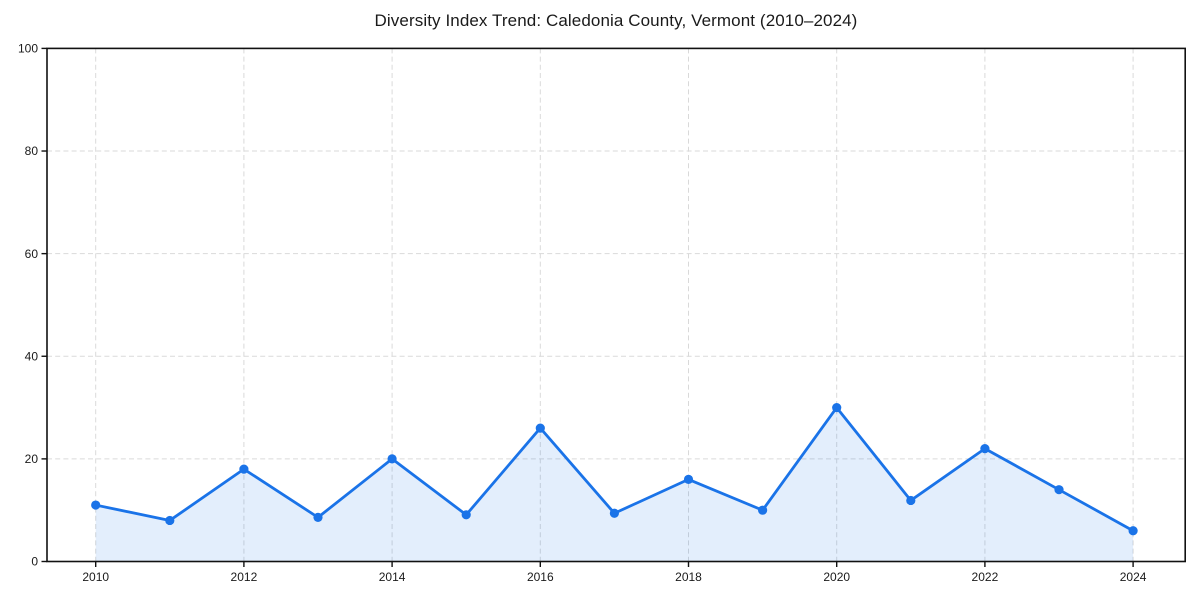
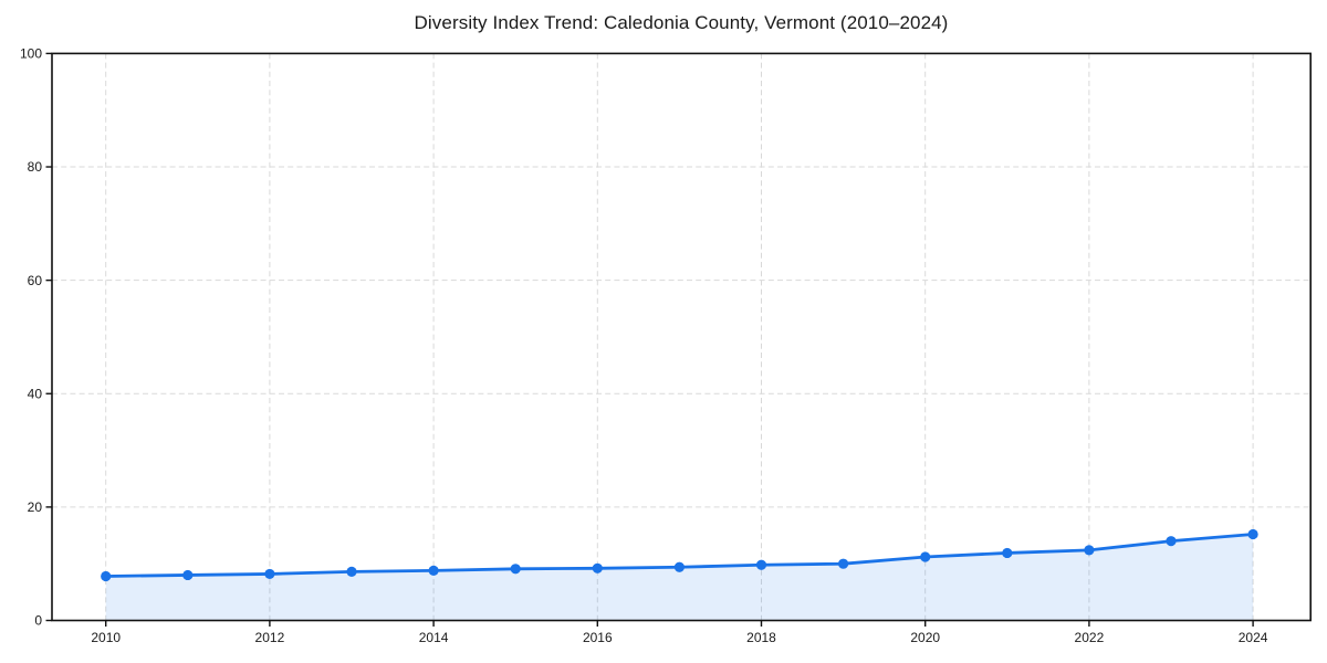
2010: 11 -> 8
2012: 18 -> 8
2014: 20 -> 9
2016: 26 -> 9
2018: 16 -> 10
2020: 30 -> 11
2022: 22 -> 12
2024: 6 -> 15
